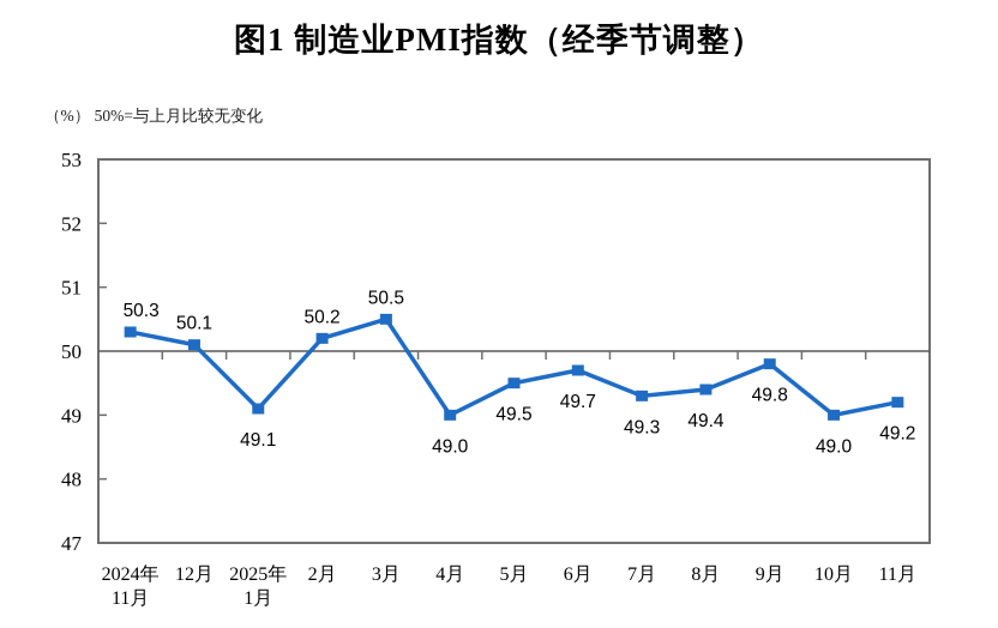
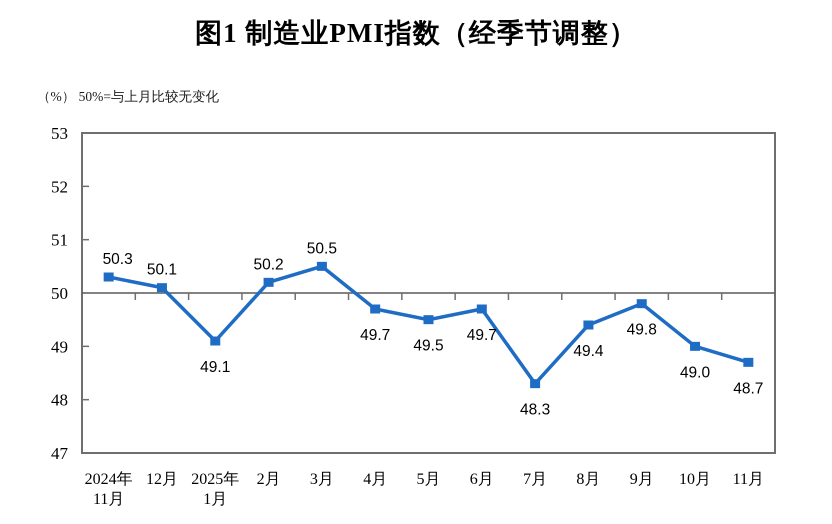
4月: 49.0 -> 49.7
7月: 49.3 -> 48.3
11月: 49.2 -> 48.7
